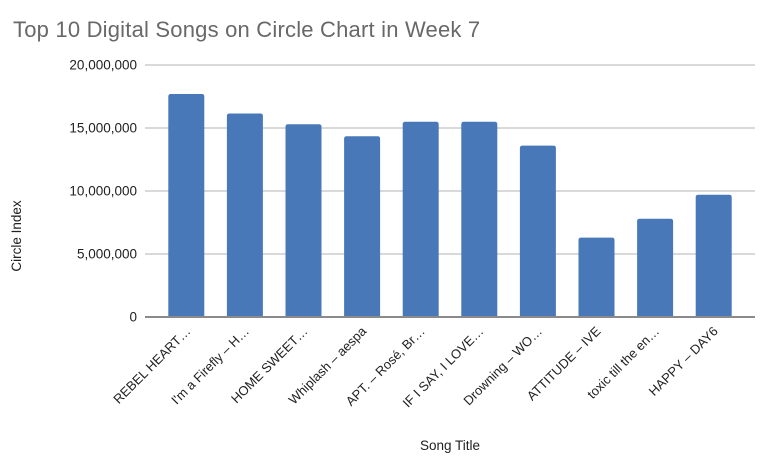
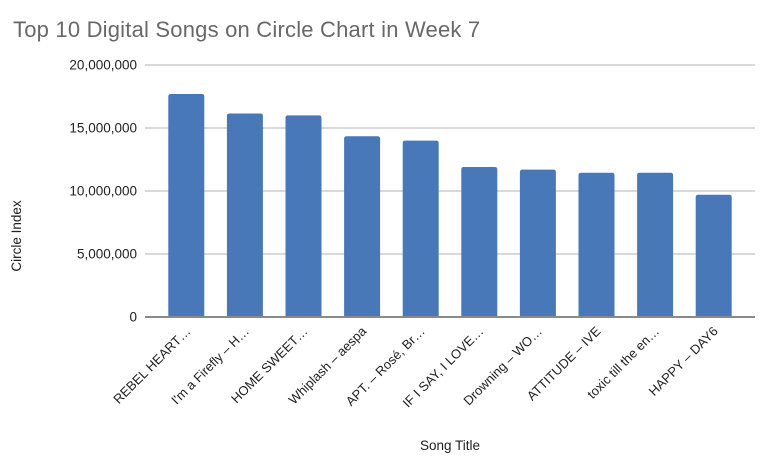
HOME SWEET…: 15300000 -> 16000000
APT. – Rosé, Br…: 15500000 -> 14000000
IF I SAY, I LOVE…: 15500000 -> 11900000
Drowning – WO…: 13600000 -> 11700000
ATTITUDE – IVE: 6300000 -> 11400000
toxic till the en…: 7800000 -> 11400000
